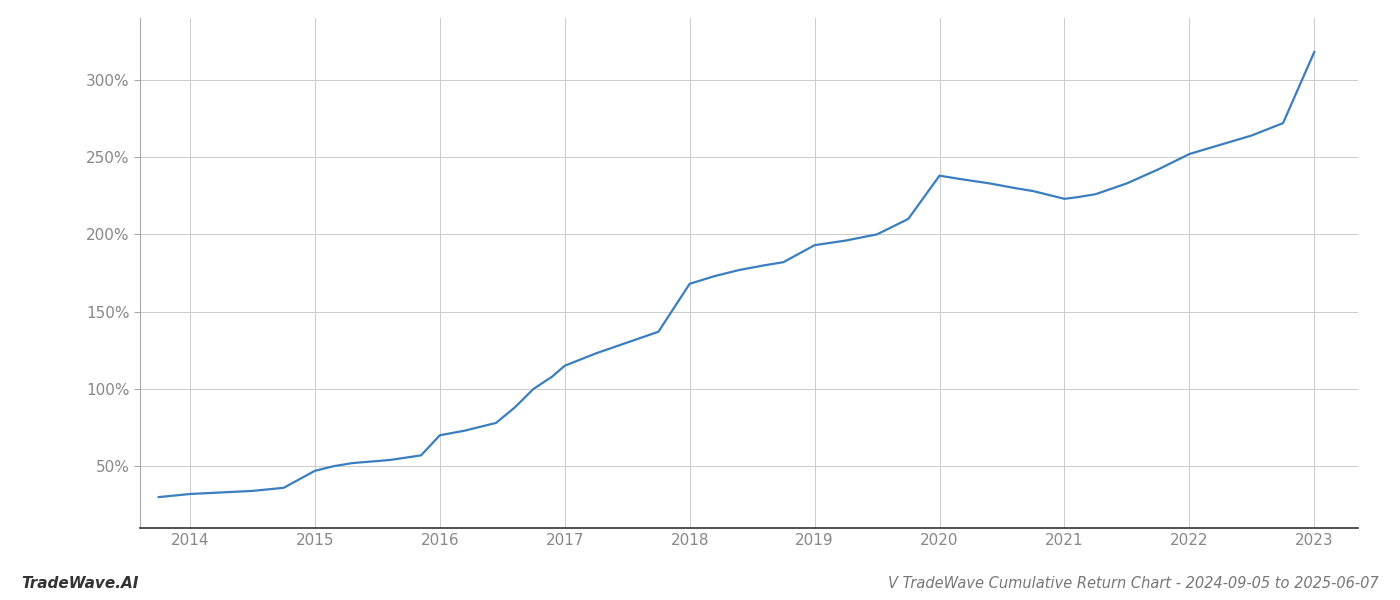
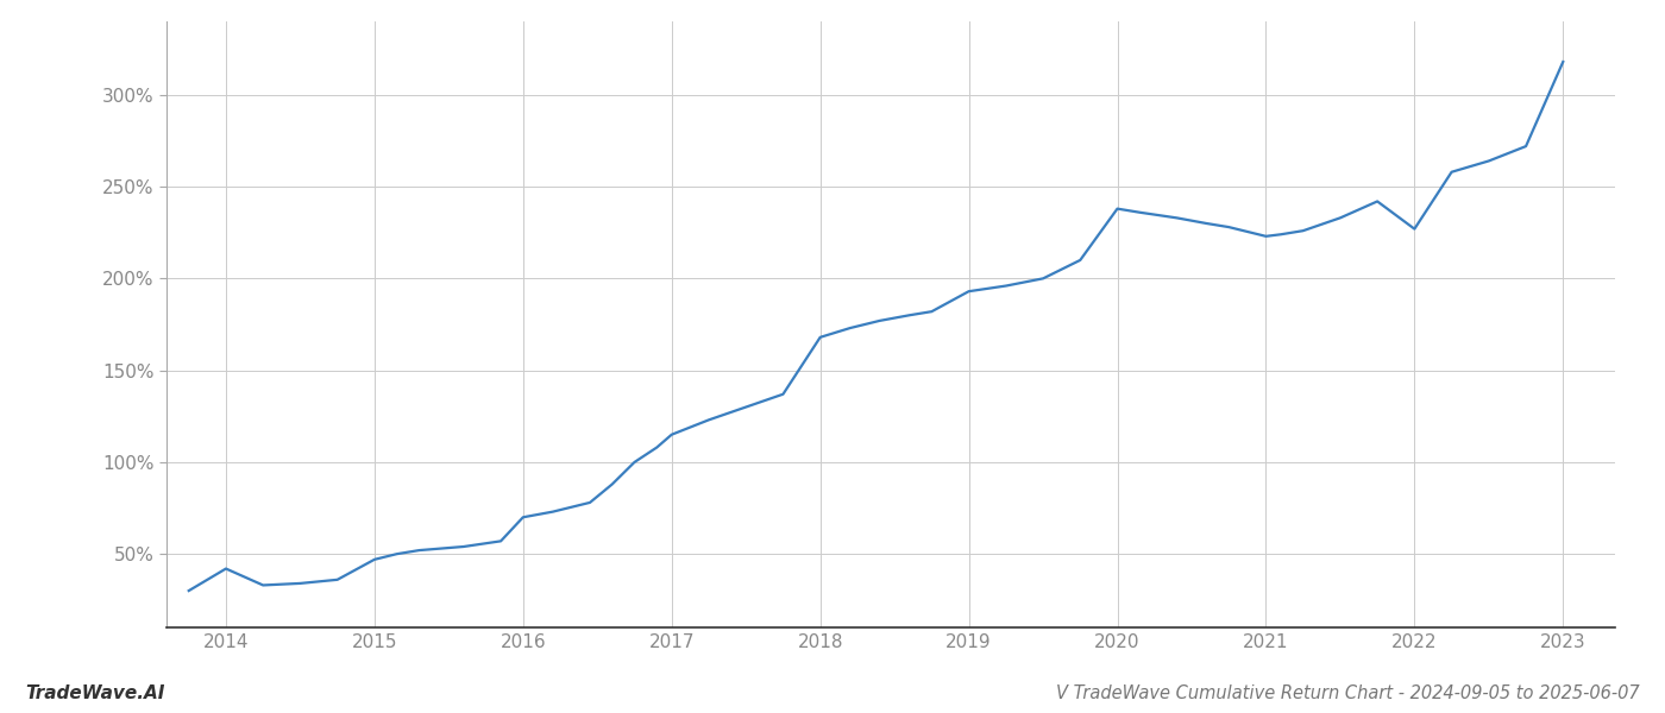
2014: 32% -> 42%
2022: 252% -> 227%
